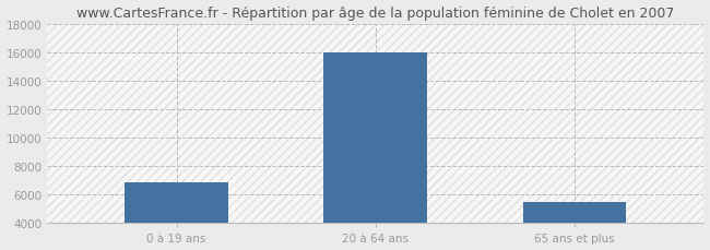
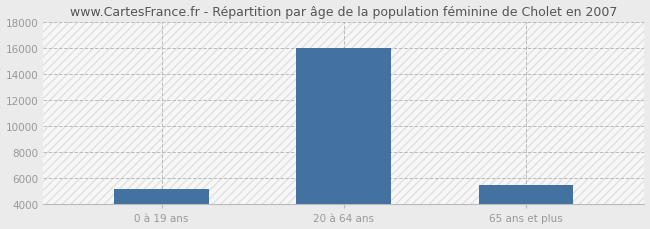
0 à 19 ans: 6900 -> 5200
